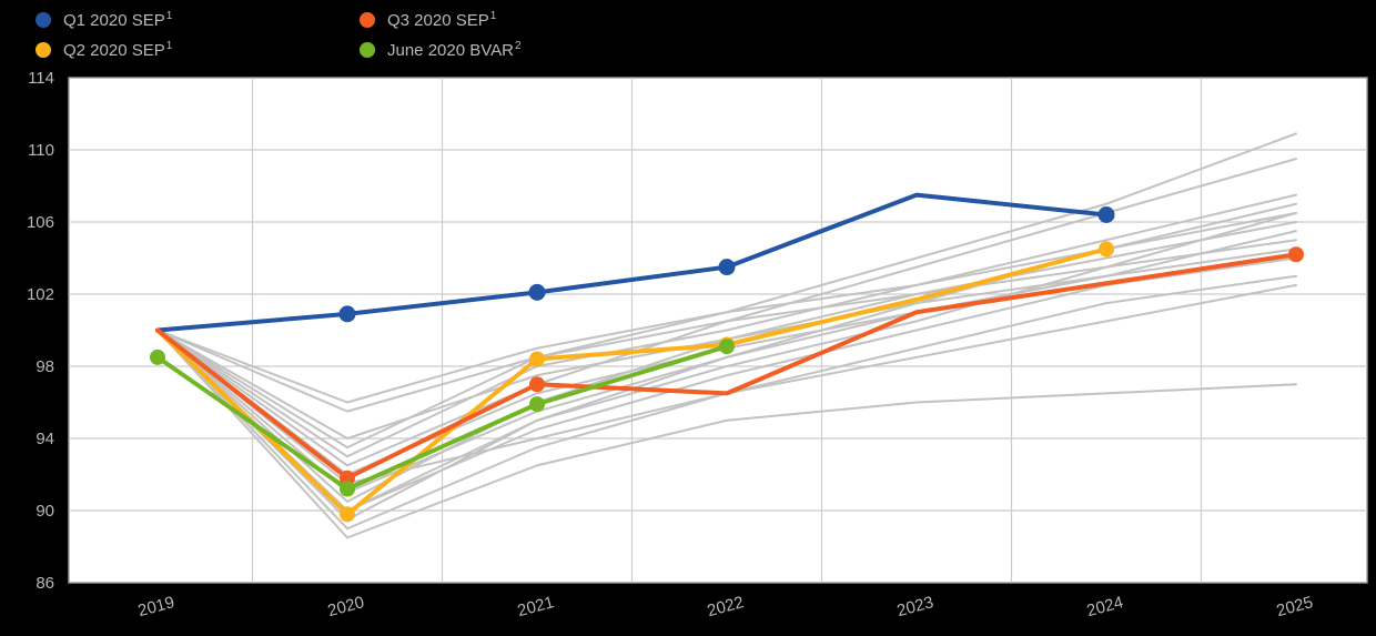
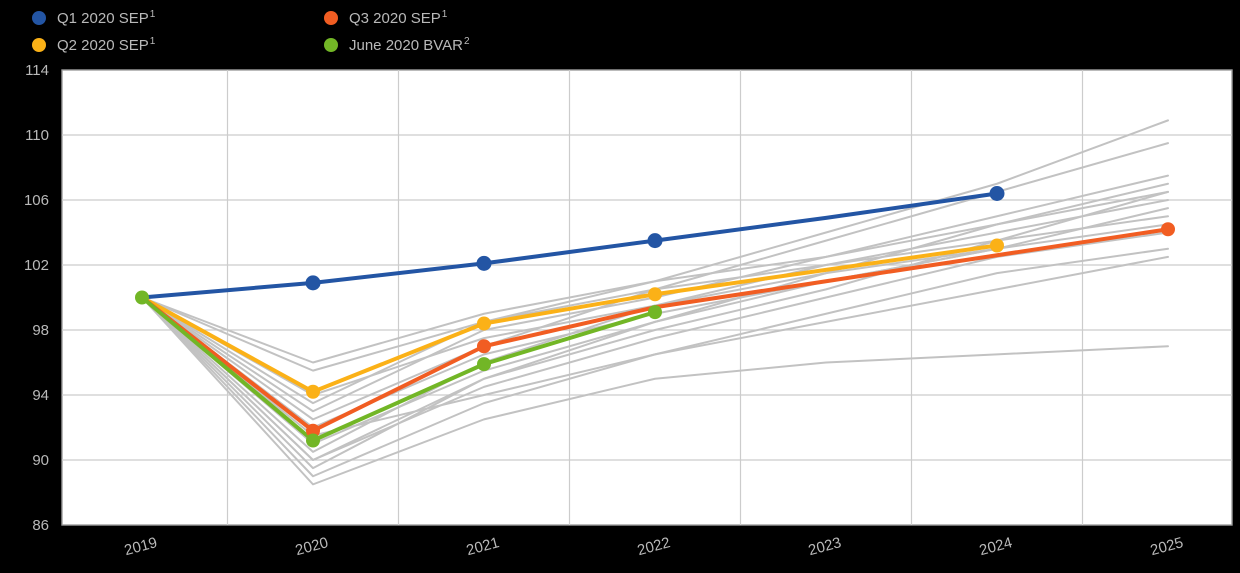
June 2020 BVAR/2019: 98.5 -> 100.0
Q2 2020 SEP/2020: 89.8 -> 94.2
Q2 2020 SEP/2022: 99.2 -> 100.2
Q3 2020 SEP/2022: 96.5 -> 99.4
Q1 2020 SEP/2023: 107.5 -> 104.9
Q2 2020 SEP/2024: 104.5 -> 103.2
